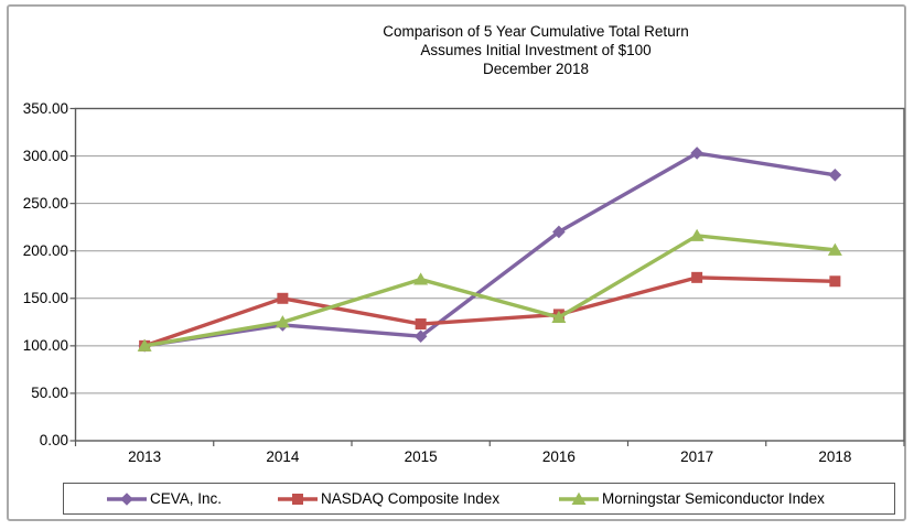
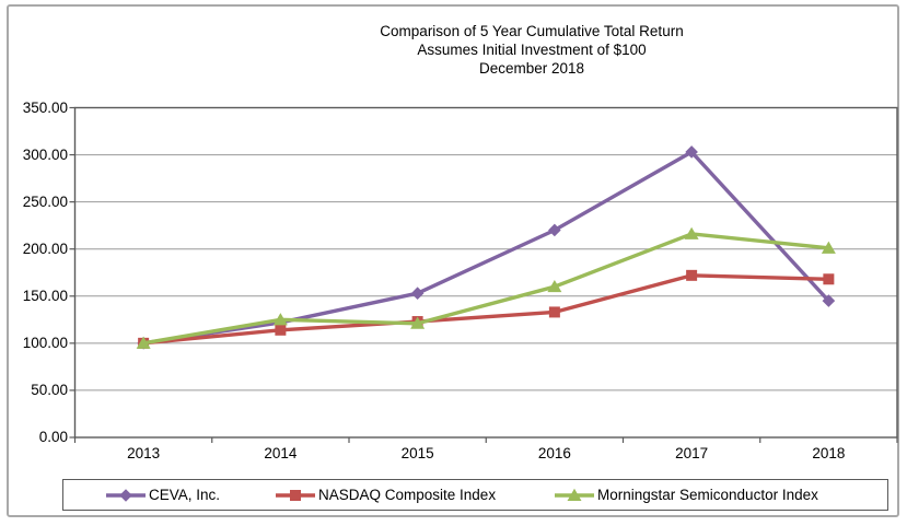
NASDAQ Composite Index/2014: 150 -> 110
CEVA, Inc./2015: 110 -> 150
Morningstar Semiconductor Index/2015: 170 -> 120
Morningstar Semiconductor Index/2016: 130 -> 160
CEVA, Inc./2018: 280 -> 140
